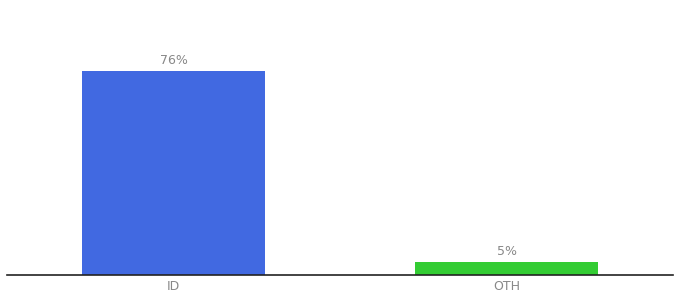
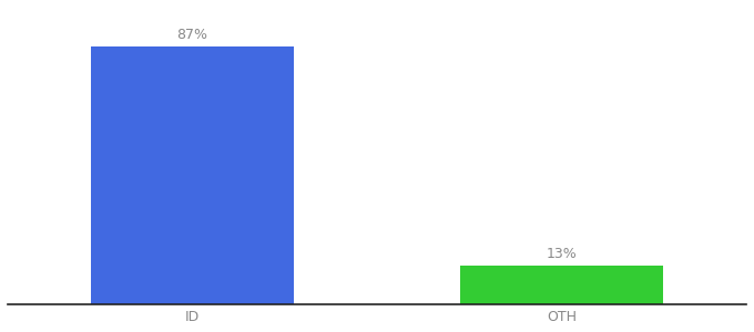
ID: 76% -> 87%
OTH: 5% -> 13%
